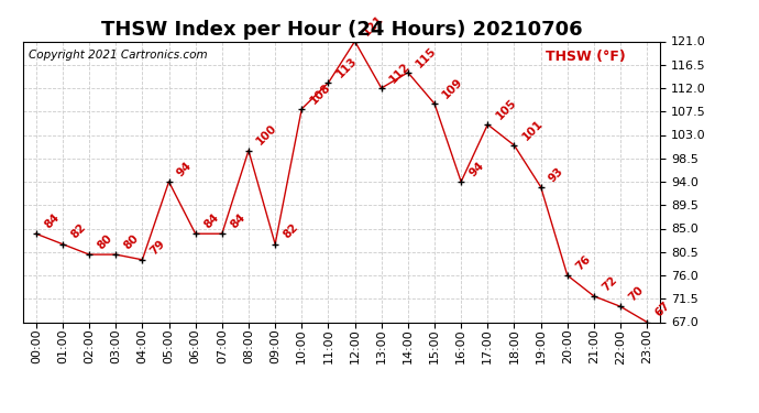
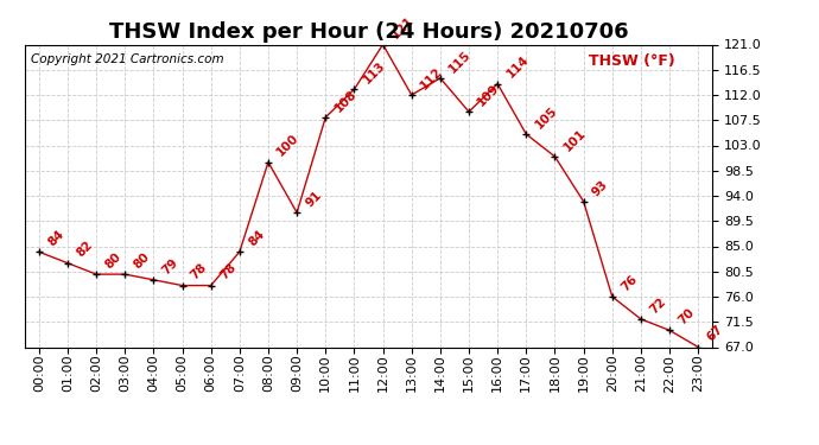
05:00: 94 -> 78
06:00: 84 -> 78
09:00: 82 -> 91
16:00: 94 -> 114
